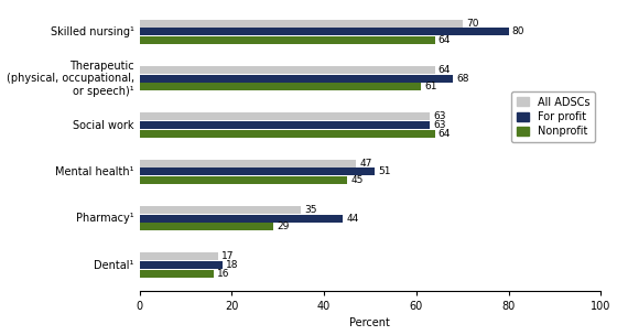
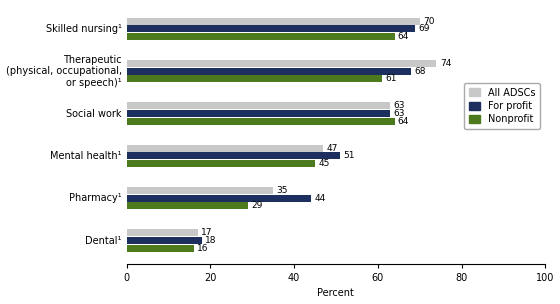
For profit/Skilled nursing¹: 80 -> 69
All ADSCs/Therapeutic (physical, occupational, or speech)¹: 64 -> 74
